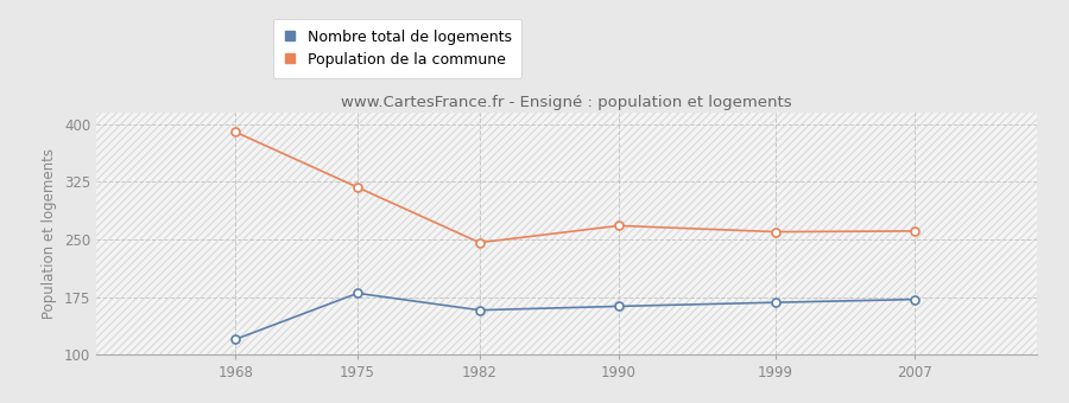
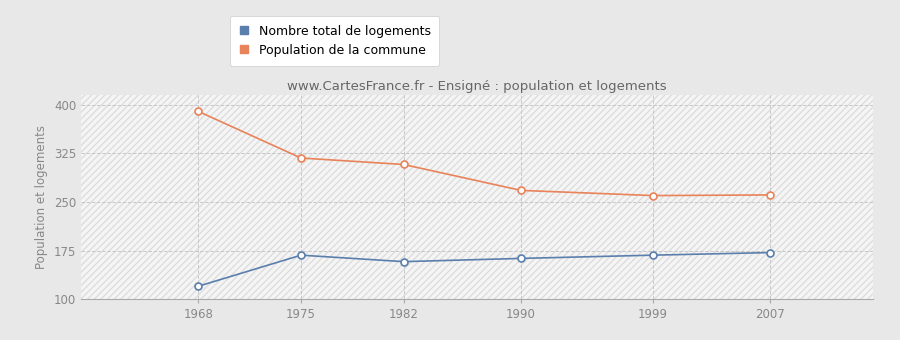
Nombre total de logements/1975: 180 -> 168
Population de la commune/1982: 246 -> 308
